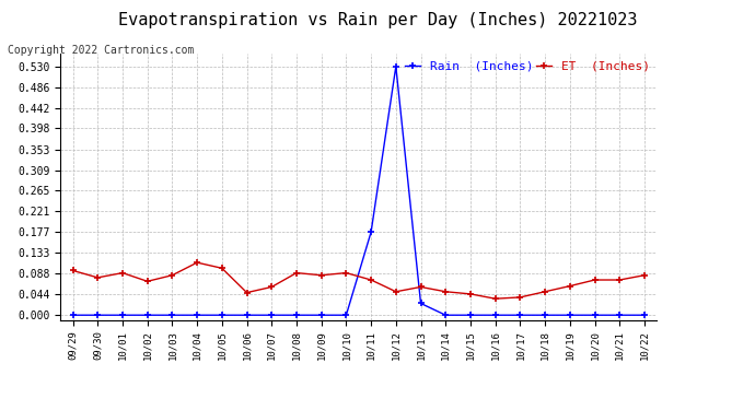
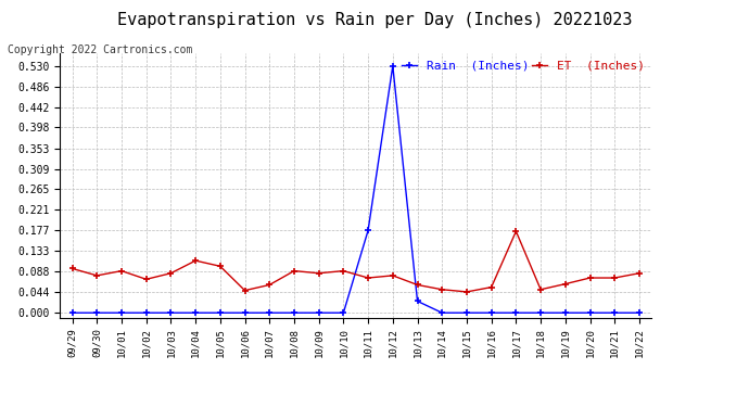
ET (Inches)/10/12: 0.050 -> 0.080
ET (Inches)/10/16: 0.035 -> 0.055
ET (Inches)/10/17: 0.038 -> 0.175
